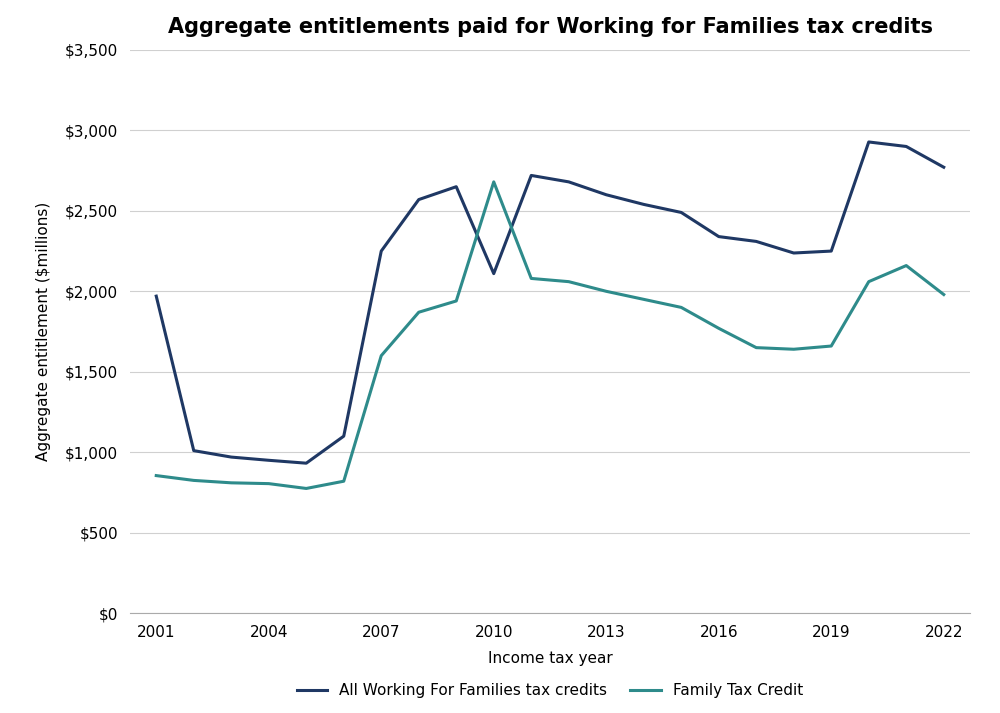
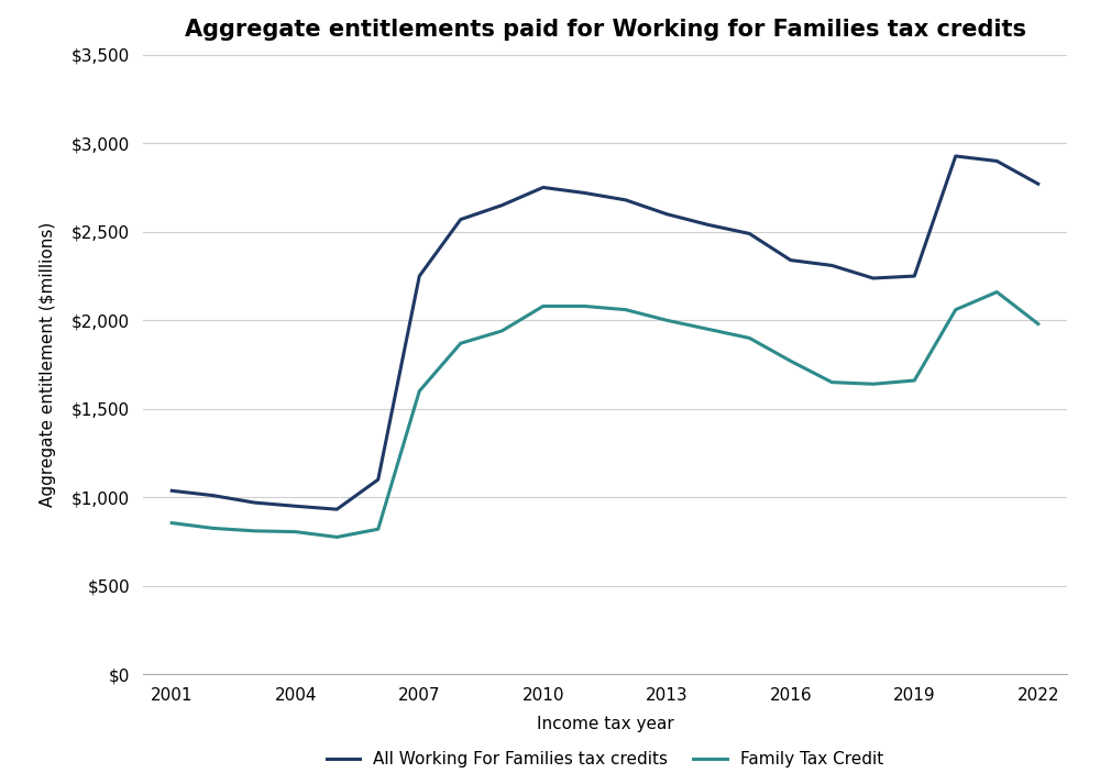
All Working For Families tax credits/2001: $1,970 -> $1,040
All Working For Families tax credits/2010: $2,110 -> $2,750
Family Tax Credit/2010: $2,680 -> $2,080
